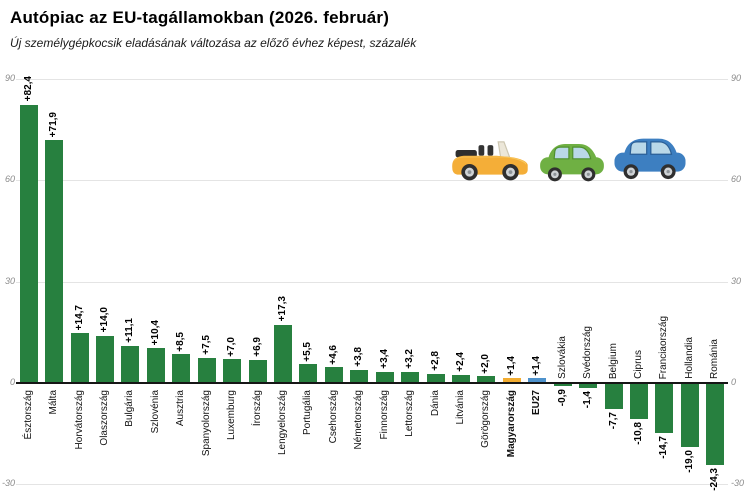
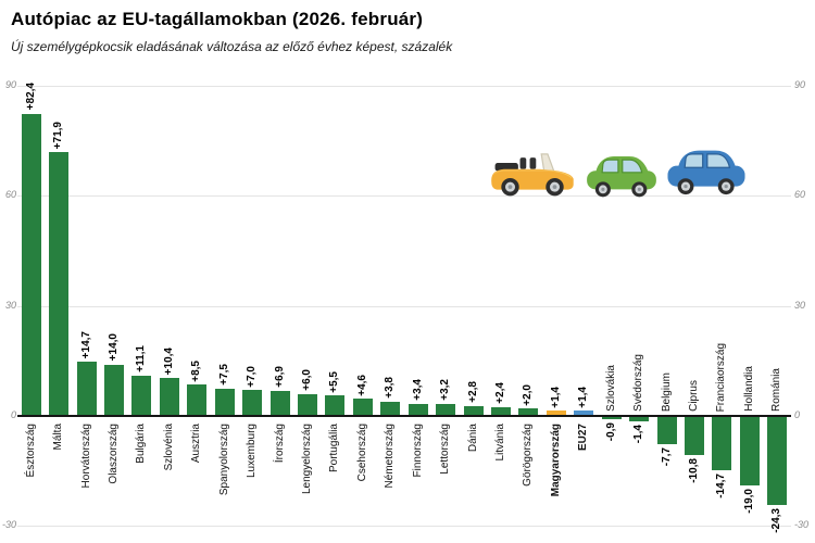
Lengyelország: +17,3 -> +6,0
